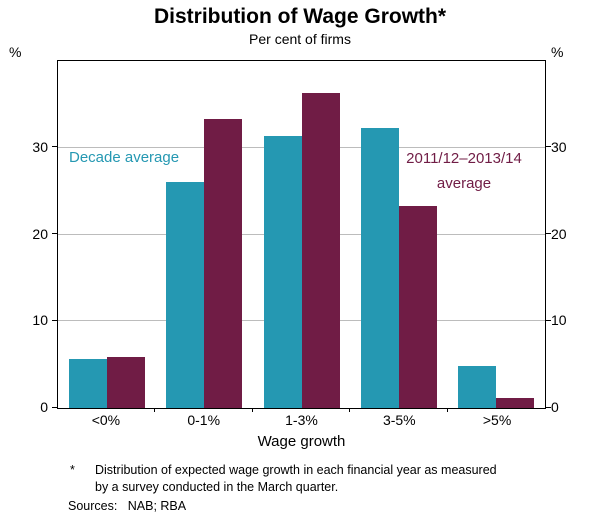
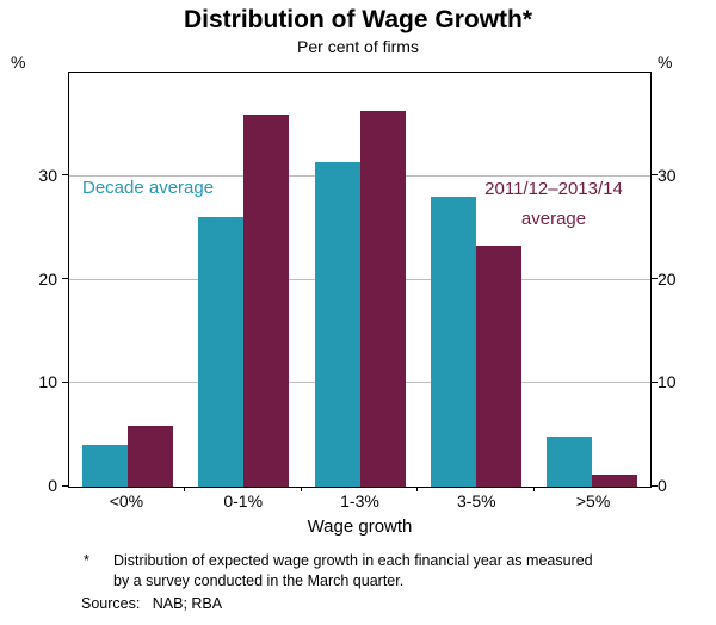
Decade average/<0%: 6 -> 4
2011/12–2013/14 average/0-1%: 33 -> 36
Decade average/3-5%: 32 -> 28
